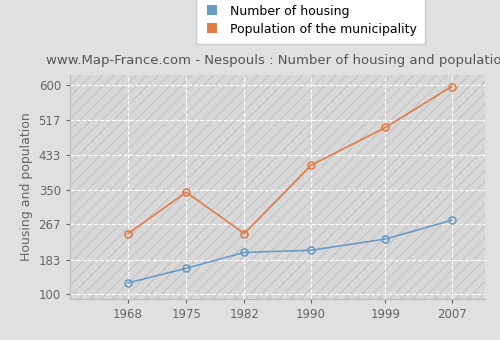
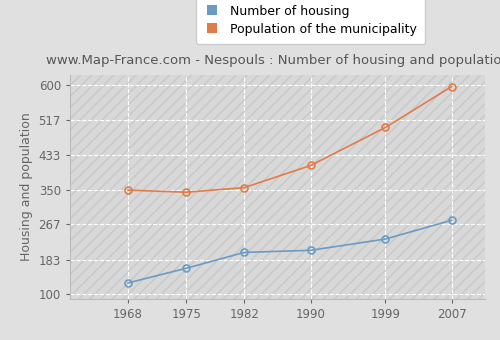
Population of the municipality/1968: 245 -> 349
Population of the municipality/1982: 245 -> 355
